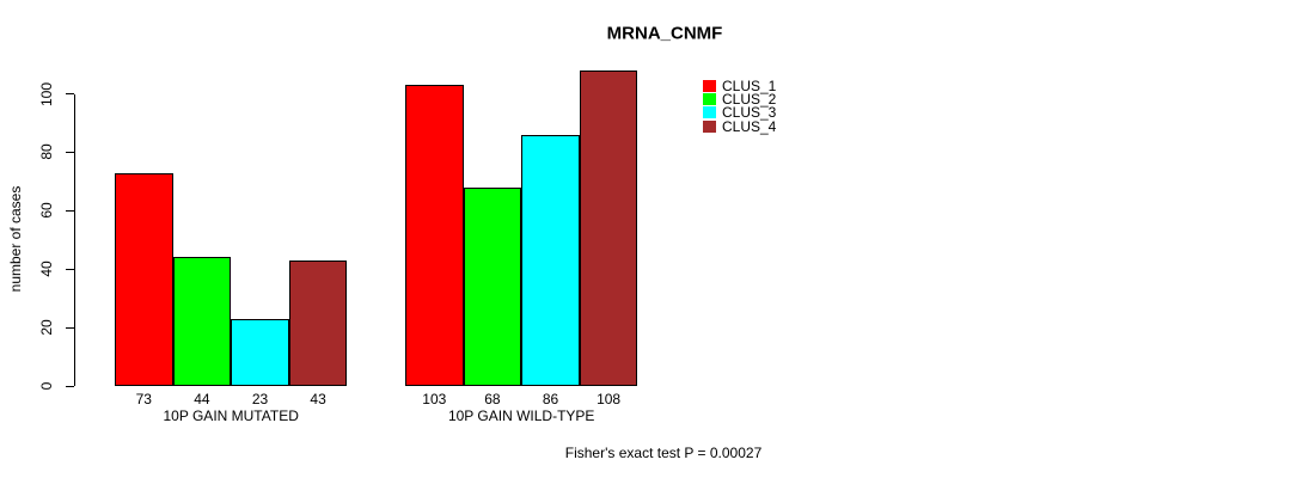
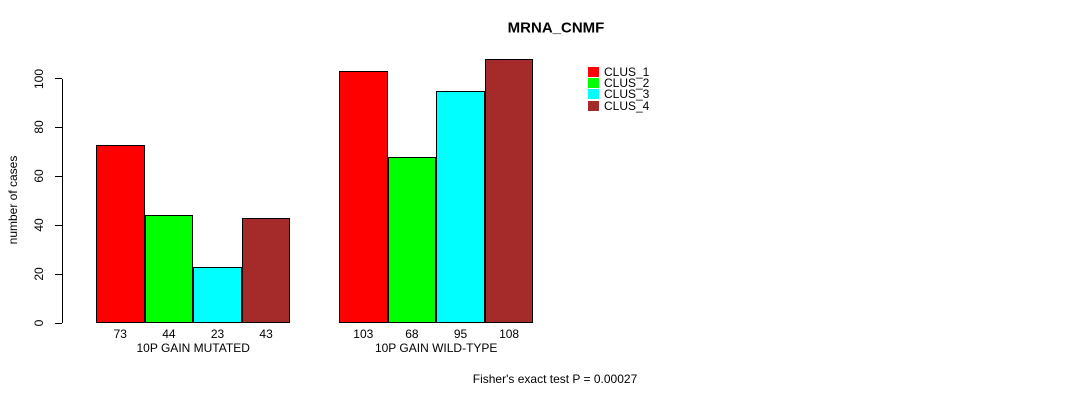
CLUS_3/10P GAIN WILD-TYPE: 86 -> 95
